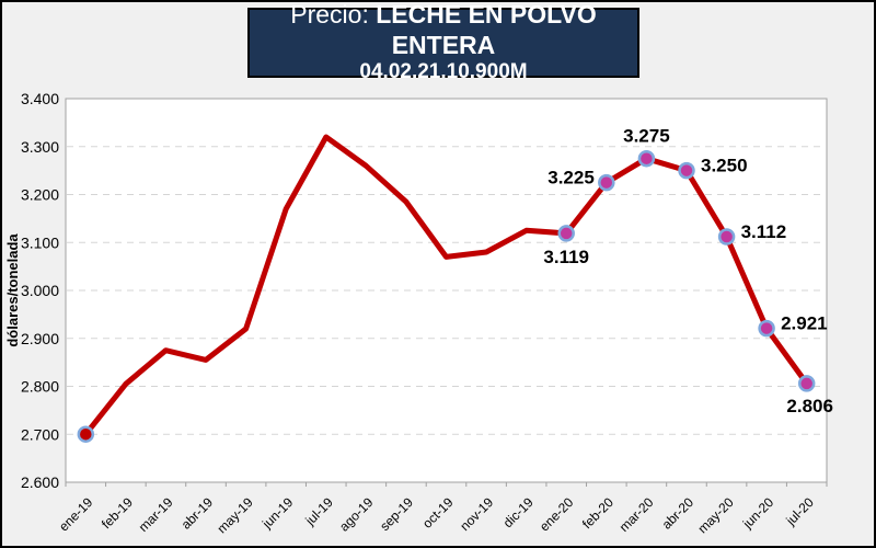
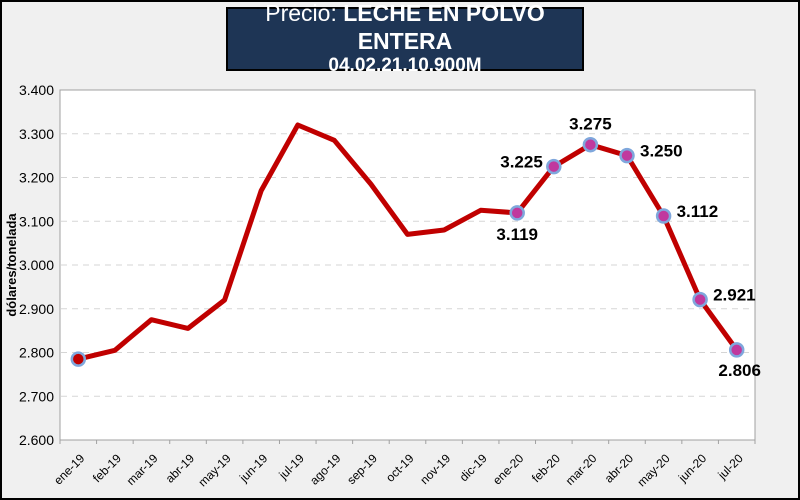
ene-19: 2.70 -> 2.79
ago-19: 3.26 -> 3.29
